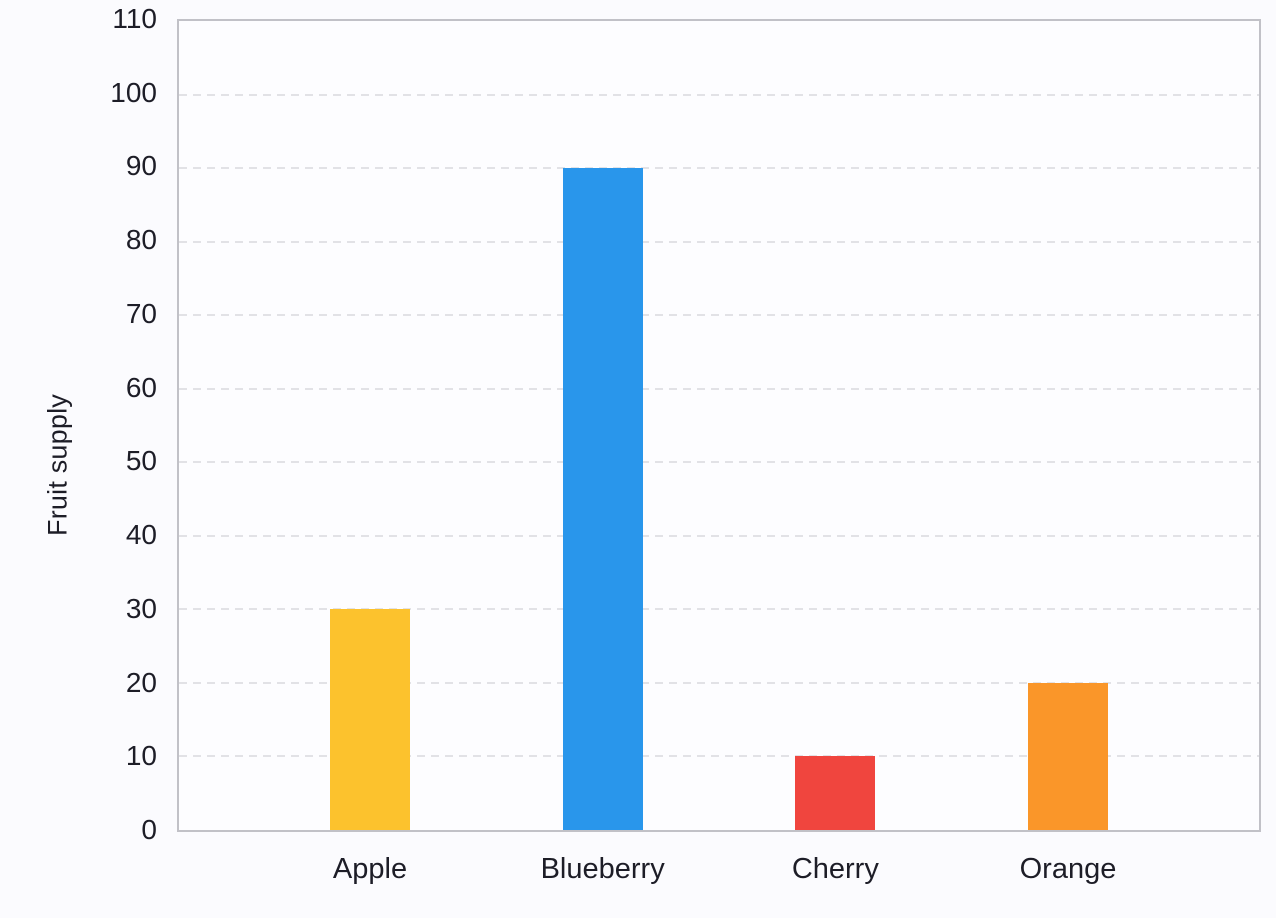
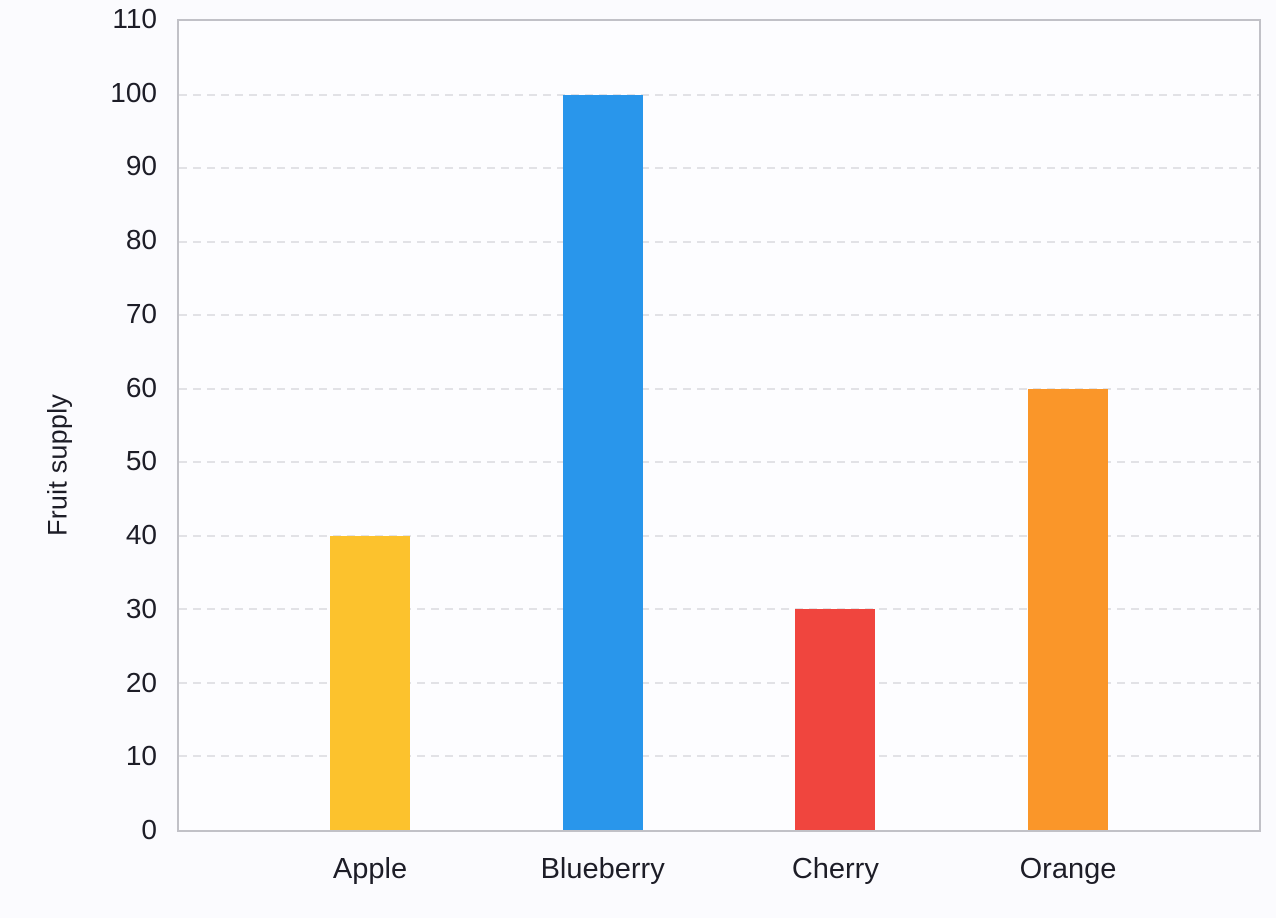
Apple: 30 -> 40
Blueberry: 90 -> 100
Cherry: 10 -> 30
Orange: 20 -> 60
